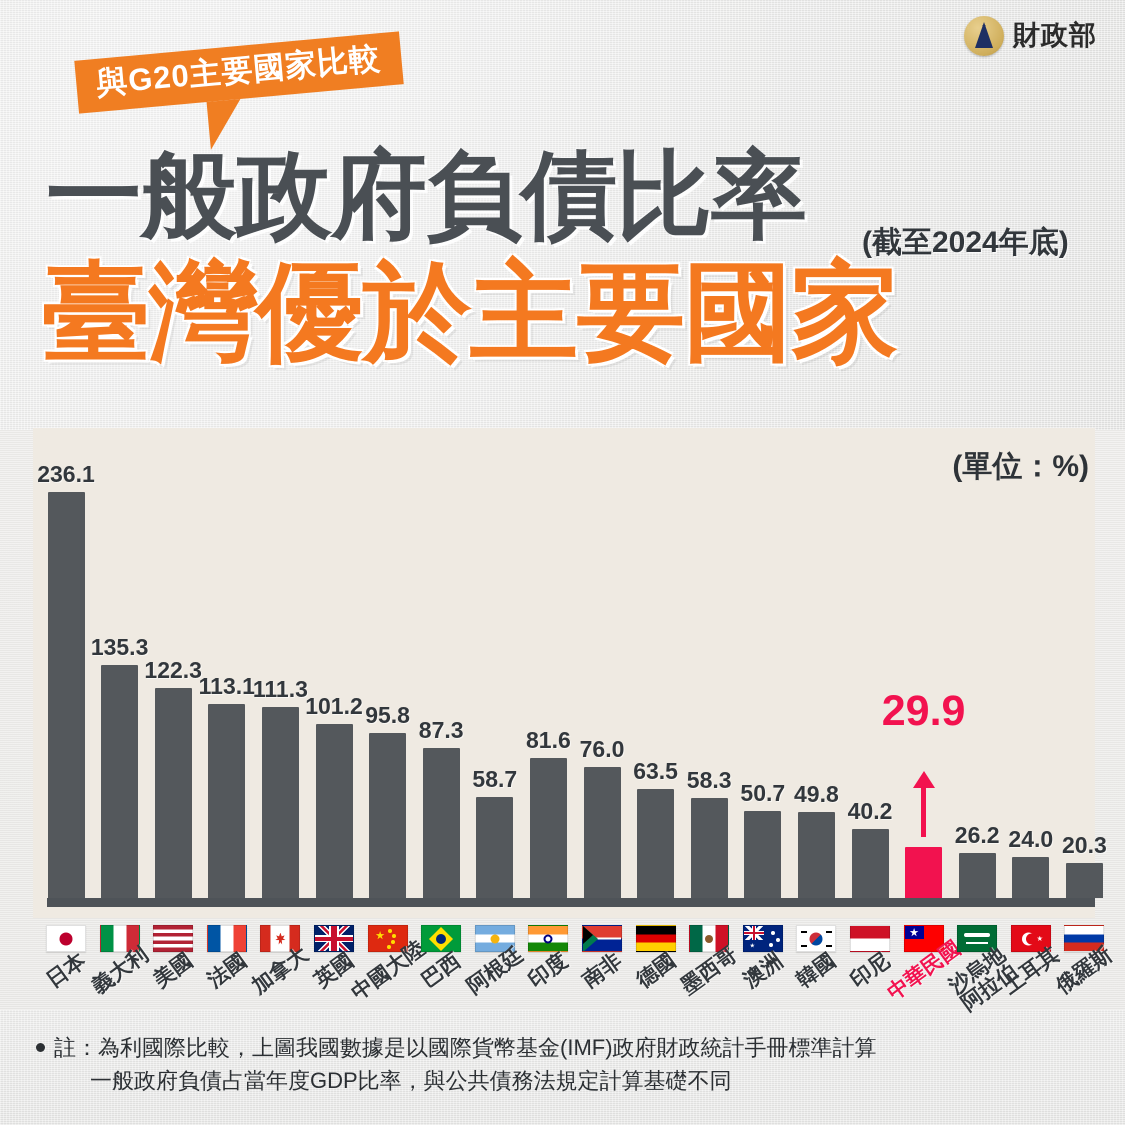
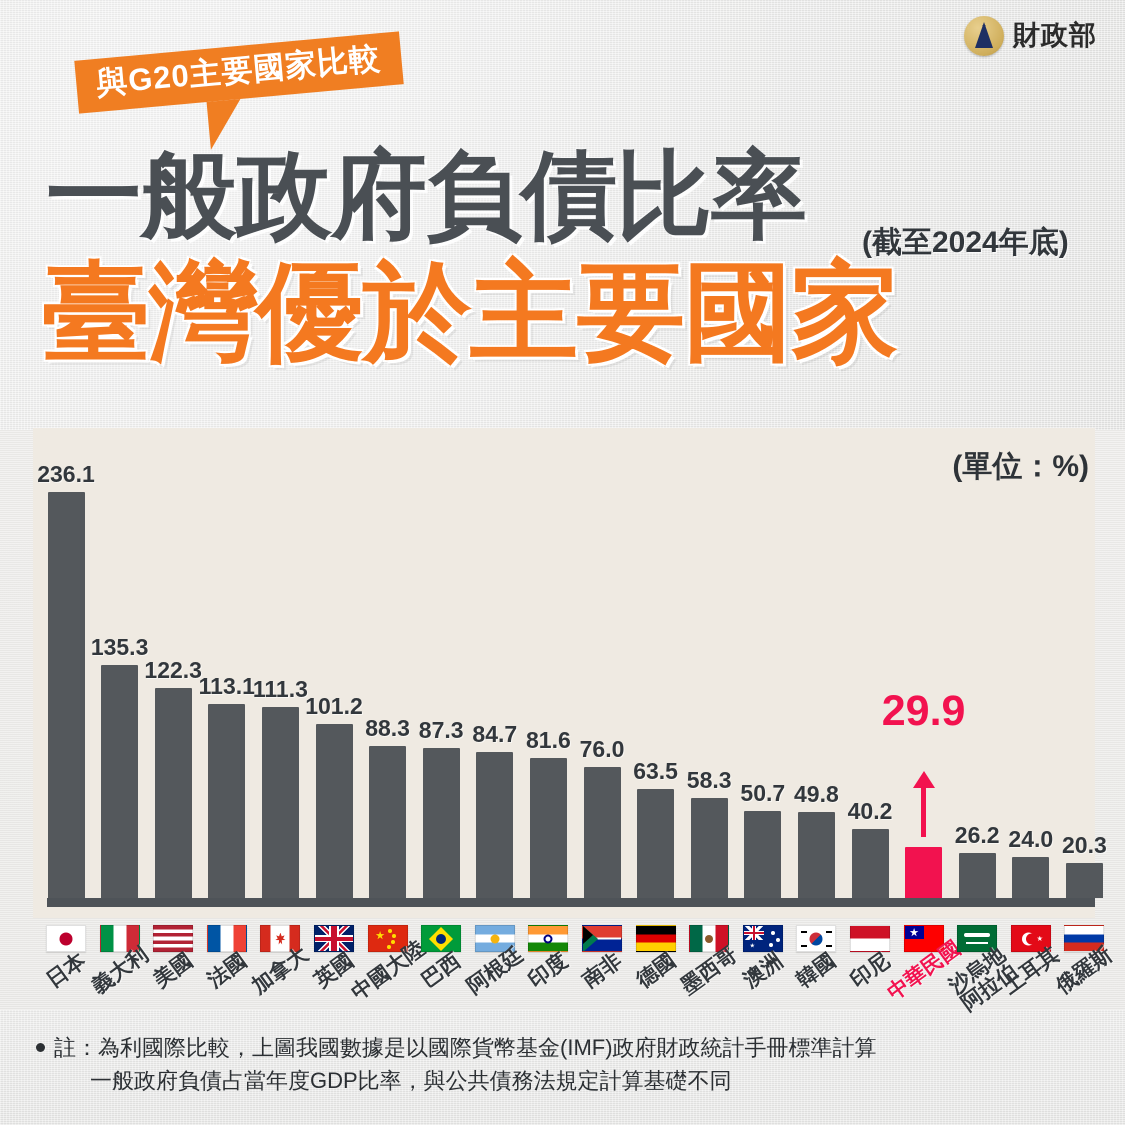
中國大陸: 95.8 -> 88.3
阿根廷: 58.7 -> 84.7
